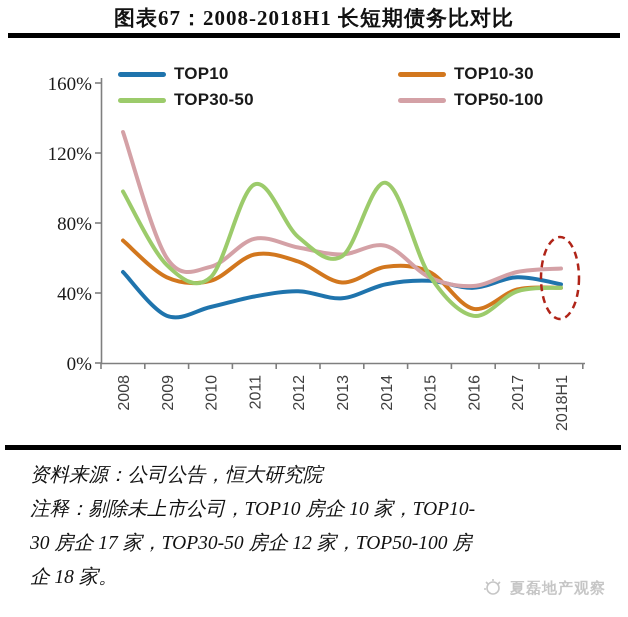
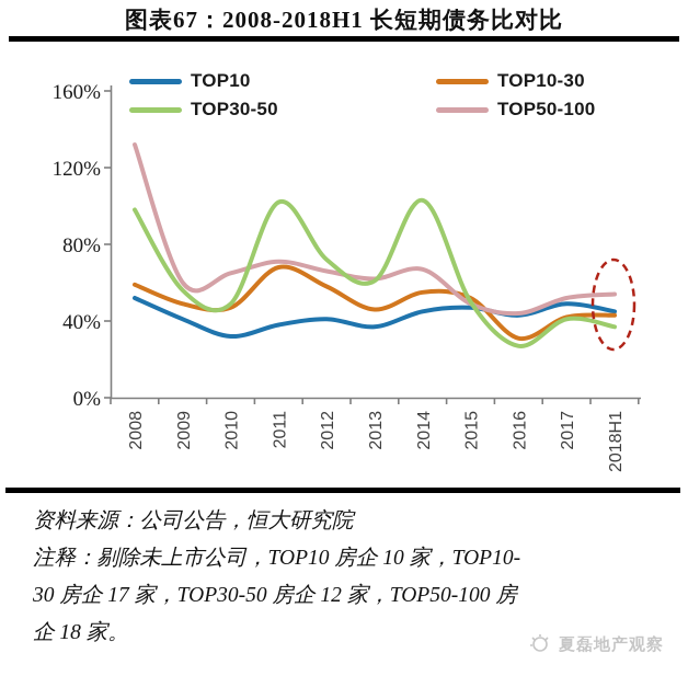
TOP10-30/2008: 70% -> 59%
TOP10/2009: 27% -> 41%
TOP50-100/2010: 55% -> 65%
TOP10-30/2011: 62% -> 68%
TOP30-50/2018H1: 43% -> 37%
